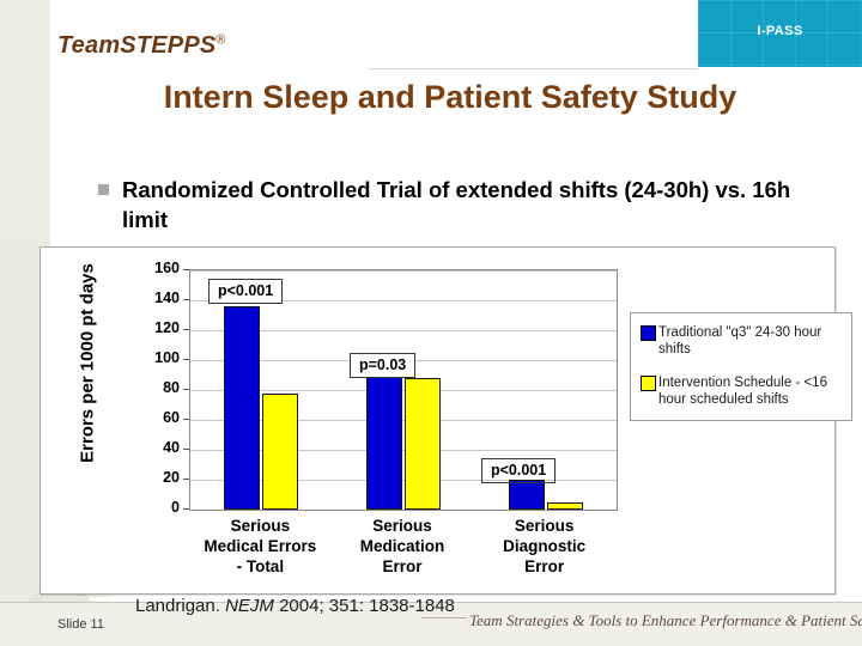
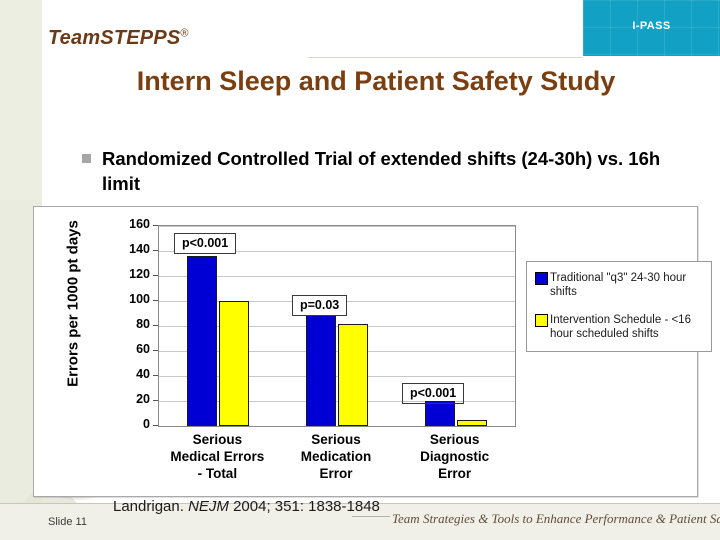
Intervention Schedule - <16 hour scheduled shifts/Serious Medical Errors - Total: 78 -> 100
Intervention Schedule - <16 hour scheduled shifts/Serious Medication Error: 88 -> 82
